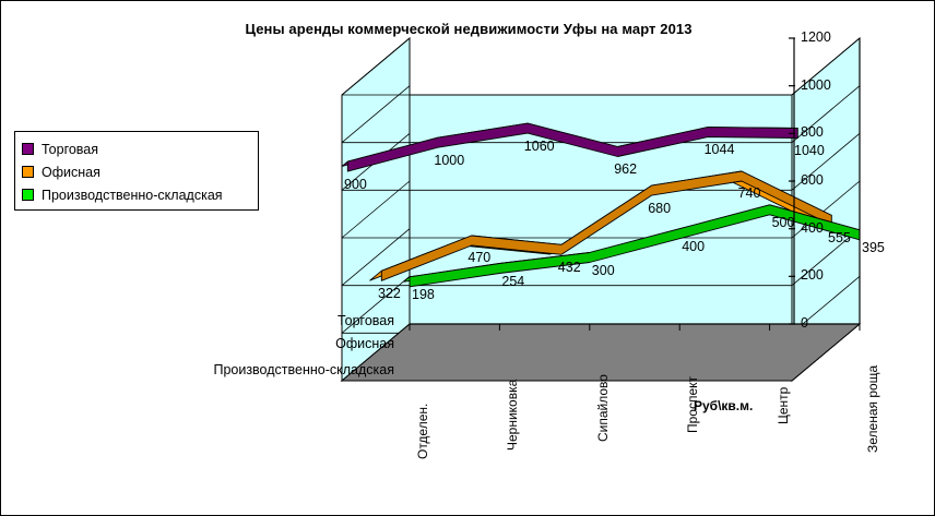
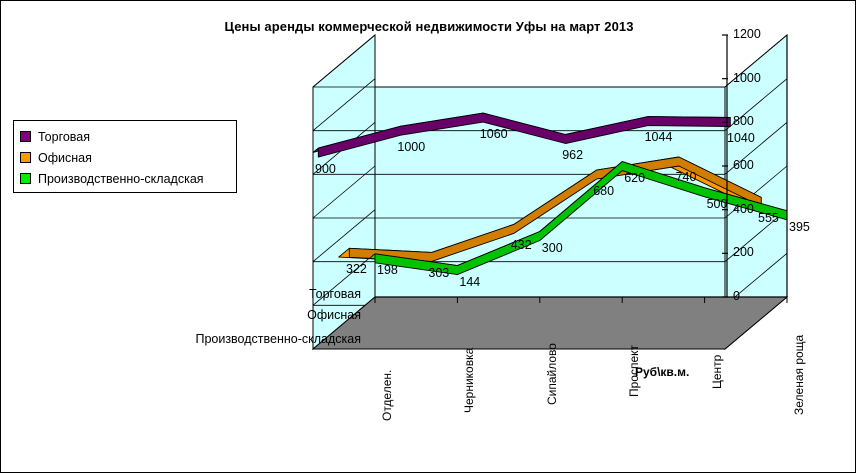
Офисная/Черниковка: 470 -> 303
Производственно-складская/Черниковка: 254 -> 144
Производственно-складская/Проспект: 400 -> 620
